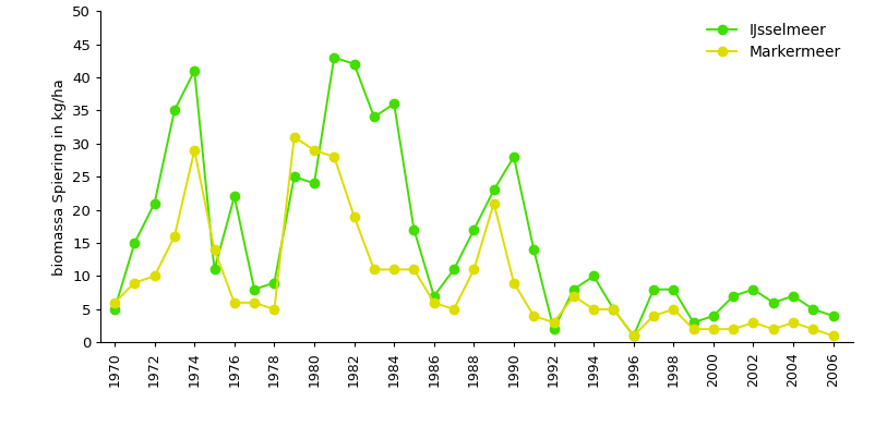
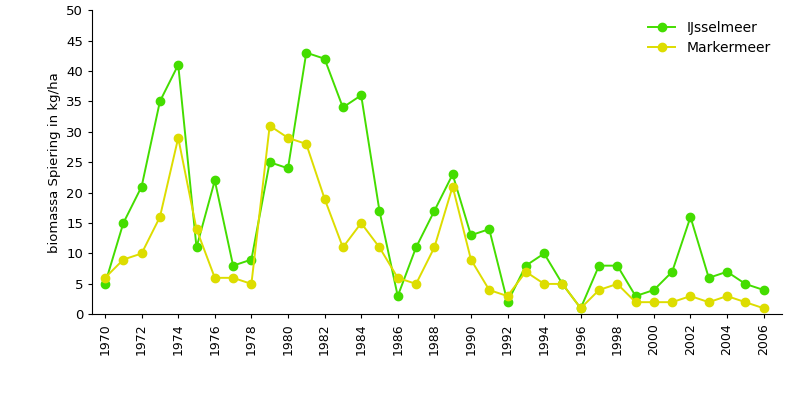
Markermeer/1984: 11 -> 15
IJsselmeer/1986: 7 -> 3
IJsselmeer/1990: 28 -> 13
IJsselmeer/2002: 8 -> 16
